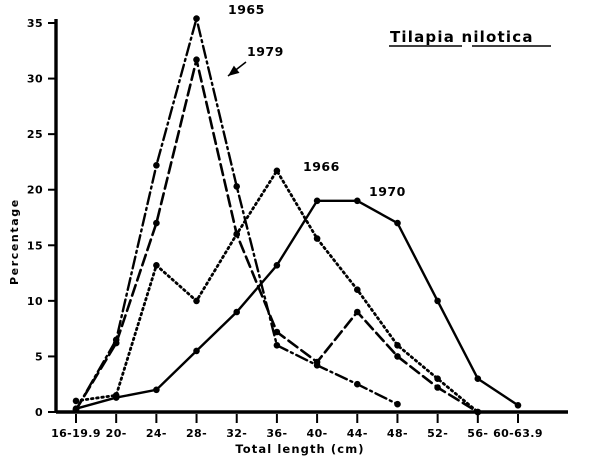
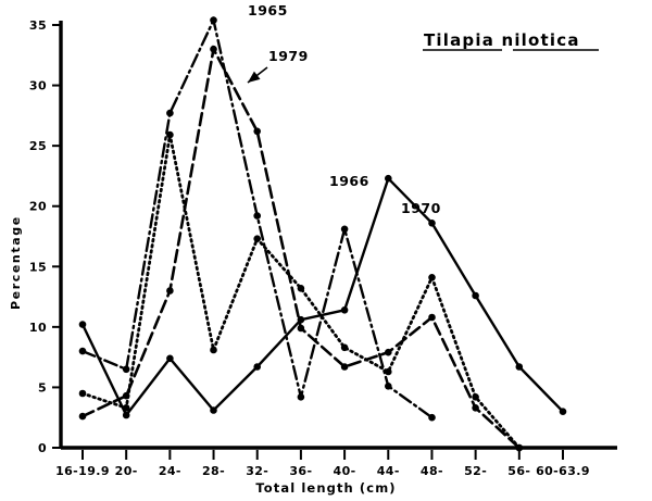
1965/16-19.9: 0.2 -> 8.0
1979/16-19.9: 0.2 -> 2.6
1966/16-19.9: 1.0 -> 4.5
1970/16-19.9: 0.3 -> 10.2
1979/20-: 6.2 -> 4.3
1966/20-: 1.5 -> 3.3
1970/20-: 1.3 -> 2.7
1965/24-: 22.2 -> 27.7
1979/24-: 17.0 -> 13.0
1966/24-: 13.2 -> 25.9
1970/24-: 2.0 -> 7.4
1979/28-: 31.7 -> 33.0
1966/28-: 10.0 -> 8.1
1970/28-: 5.5 -> 3.1
1965/32-: 20.3 -> 19.2
1979/32-: 16.0 -> 26.2
1966/32-: 16.0 -> 17.3
1970/32-: 9.0 -> 6.7
1965/36-: 6.0 -> 4.2
1979/36-: 7.2 -> 9.9
1966/36-: 21.7 -> 13.2
1970/36-: 13.2 -> 10.6
1965/40-: 4.2 -> 18.1
1979/40-: 4.5 -> 6.7
1966/40-: 15.6 -> 8.3
1970/40-: 19.0 -> 11.4
1965/44-: 2.5 -> 5.1
1979/44-: 9.0 -> 7.9
1966/44-: 11.0 -> 6.3
1970/44-: 19.0 -> 22.3
1965/48-: 0.7 -> 2.5
1979/48-: 5.0 -> 10.8
1966/48-: 6.0 -> 14.1
1970/48-: 17.0 -> 18.6
1979/52-: 2.2 -> 3.3
1966/52-: 3.0 -> 4.2
1970/52-: 10.0 -> 12.6
1970/56-: 3.0 -> 6.7
1970/60-63.9: 0.6 -> 3.0
